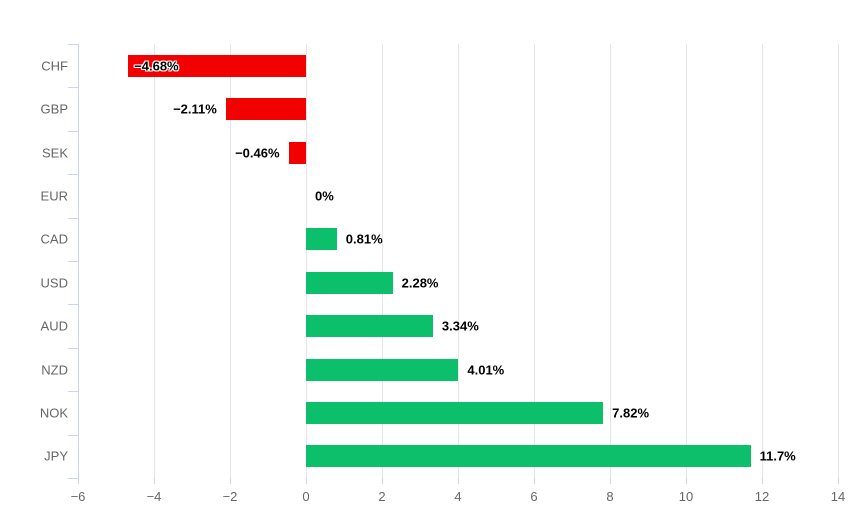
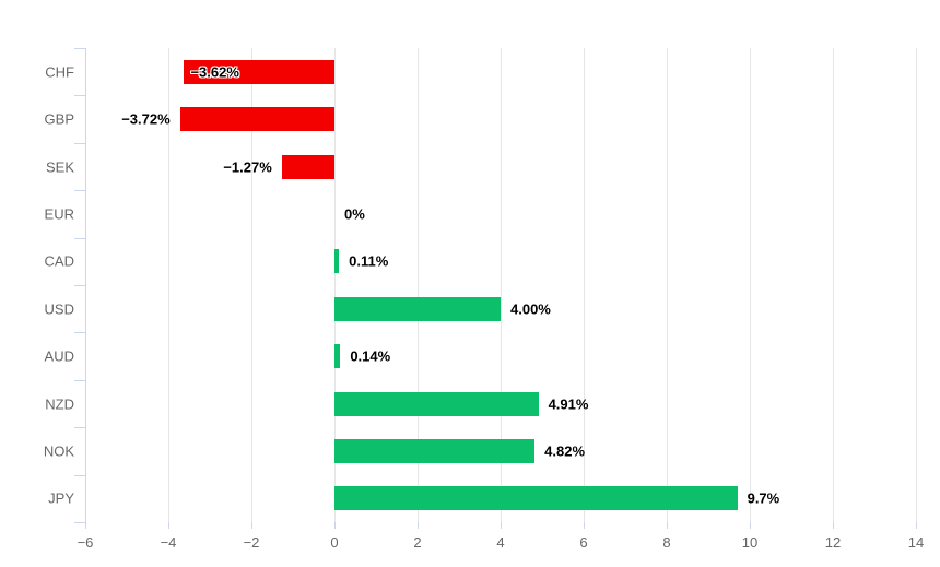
CHF: −4.68% -> −3.62%
GBP: −2.11% -> −3.72%
SEK: −0.46% -> −1.27%
CAD: 0.81% -> 0.11%
USD: 2.28% -> 4.00%
AUD: 3.34% -> 0.14%
NZD: 4.01% -> 4.91%
NOK: 7.82% -> 4.82%
JPY: 11.7% -> 9.7%
